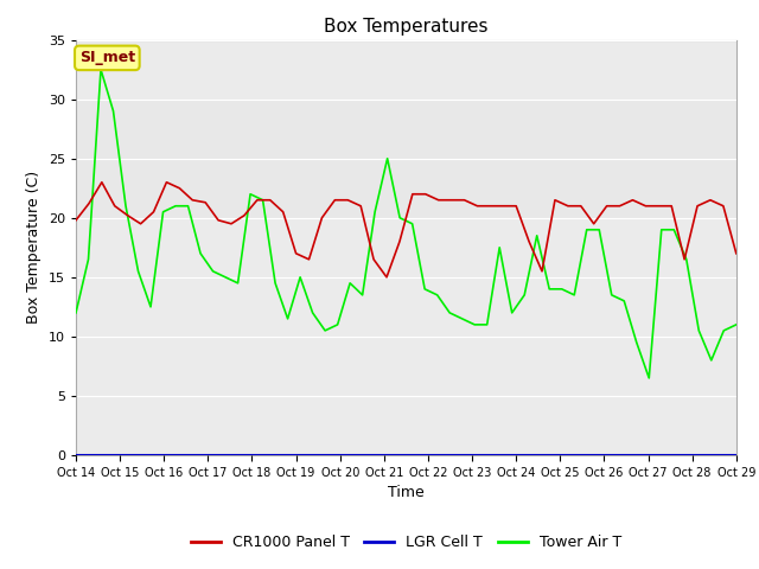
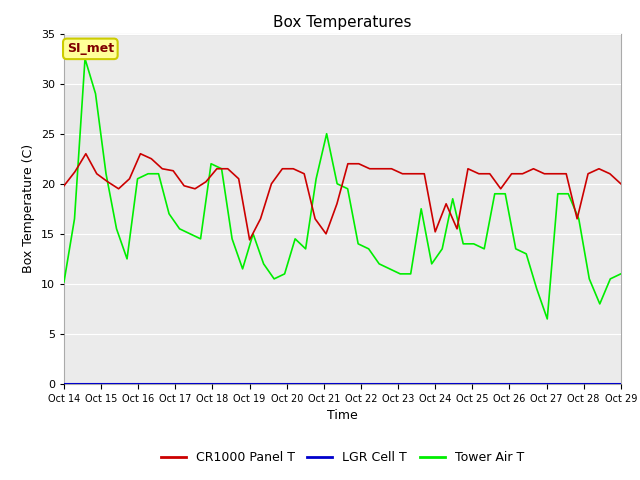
Tower Air T/Oct 14: 12.0 -> 10.2
CR1000 Panel T/Oct 19: 17.0 -> 14.4
CR1000 Panel T/Oct 24: 21.0 -> 15.2
CR1000 Panel T/Oct 29: 17.0 -> 20.0
